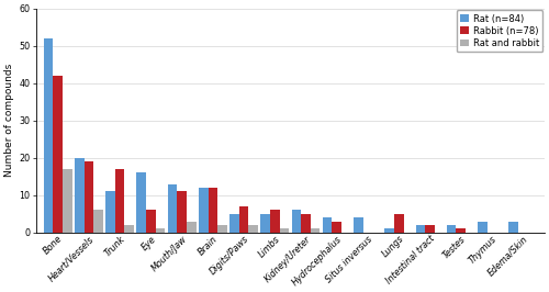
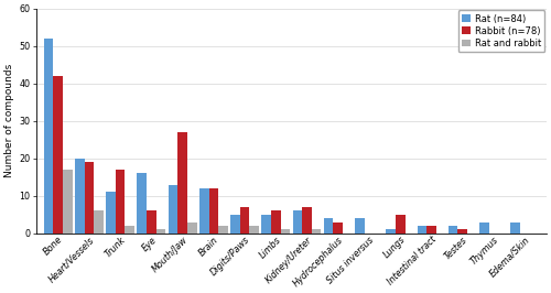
Rabbit (n=78)/Mouth/Jaw: 11 -> 27
Rabbit (n=78)/Kidney/Ureter: 5 -> 7
